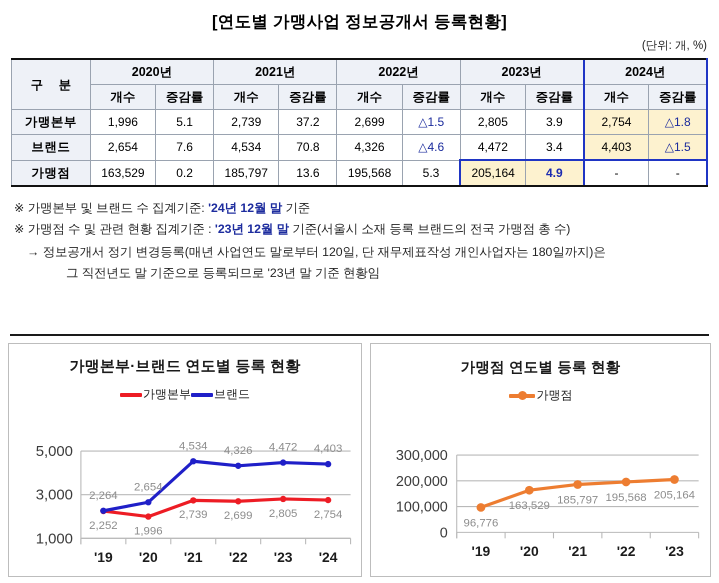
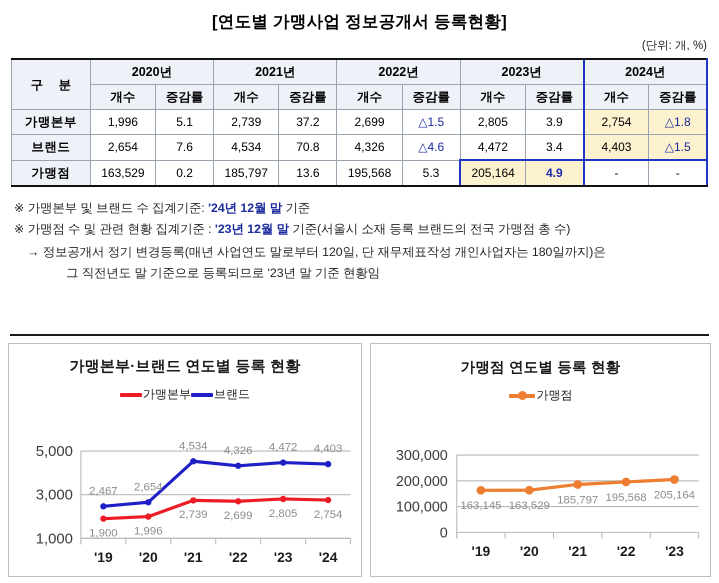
가맹본부·브랜드 연도별 등록 현황/가맹본부/'19: 2,252 -> 1,900
가맹본부·브랜드 연도별 등록 현황/브랜드/'19: 2,264 -> 2,467
가맹점 연도별 등록 현황/'19: 96,776 -> 163,145
